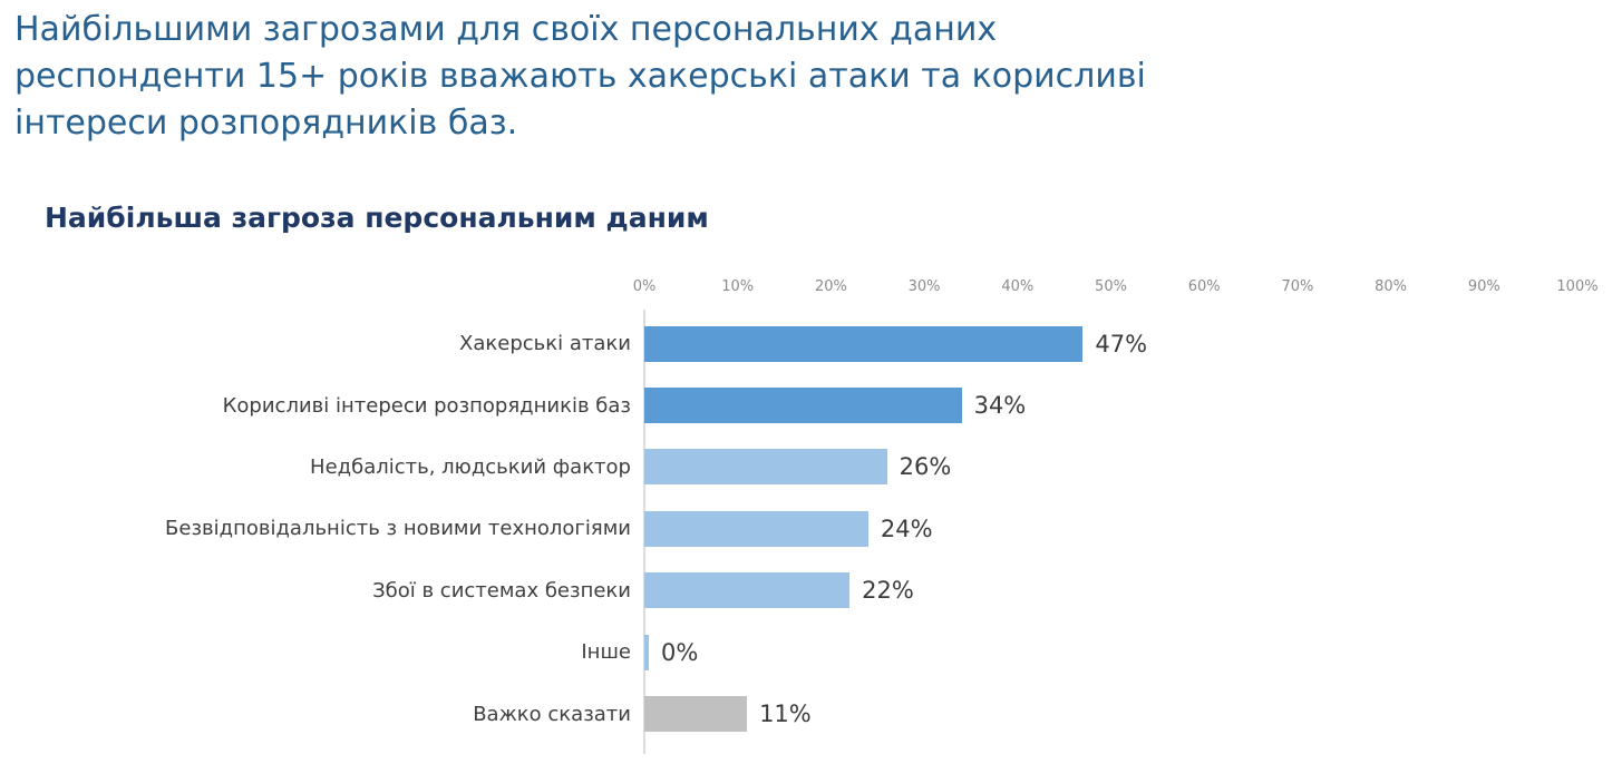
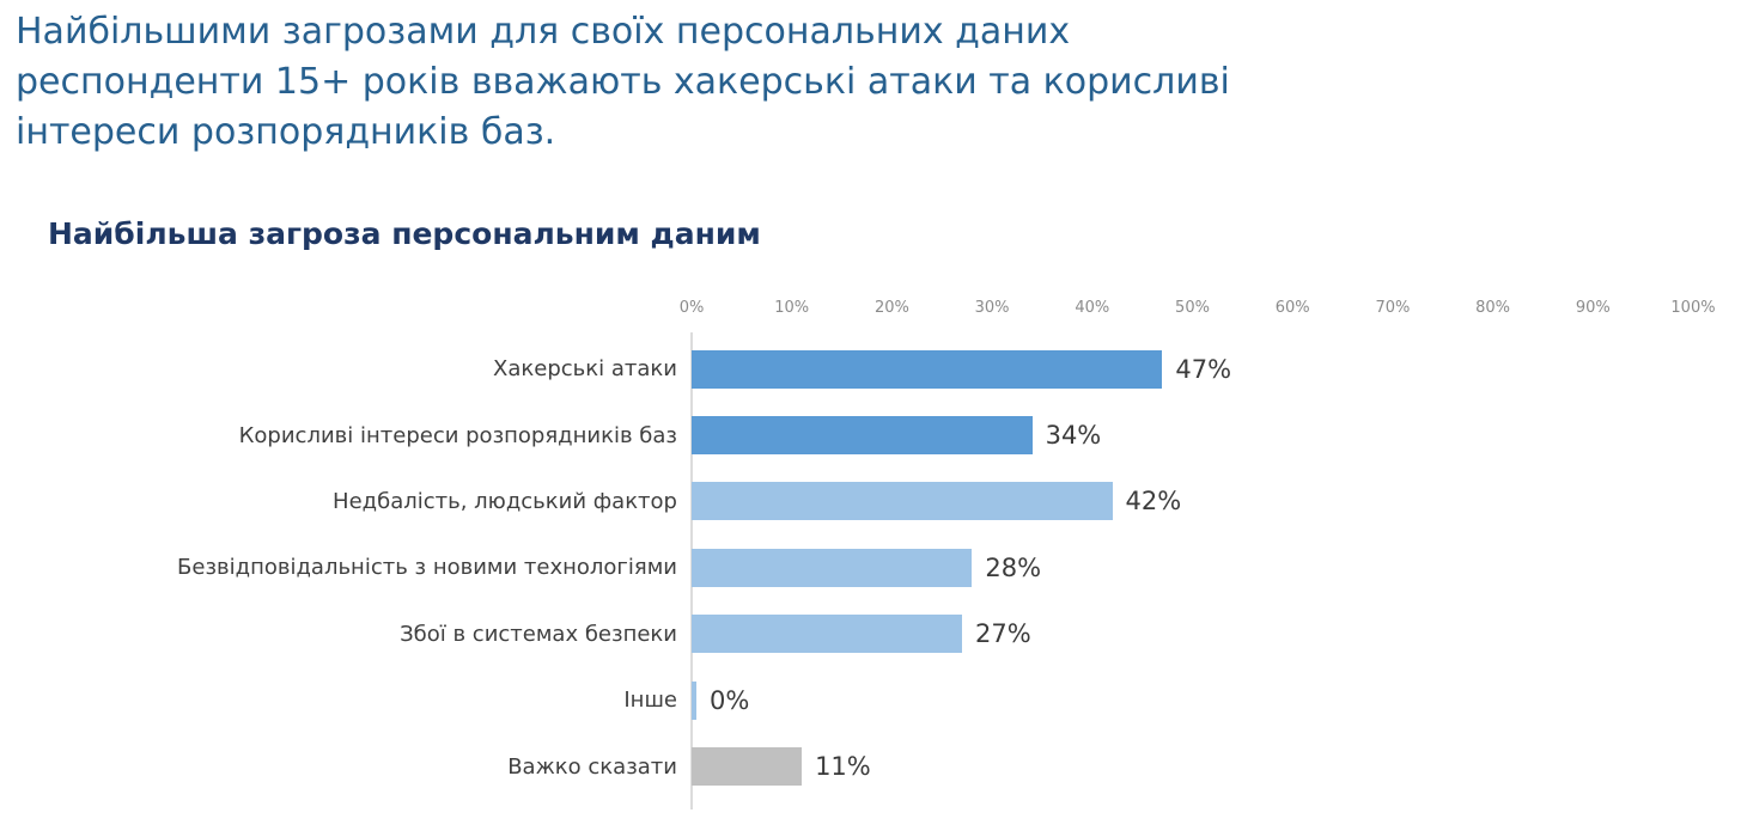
Недбалість, людський фактор: 26% -> 42%
Безвідповідальність з новими технологіями: 24% -> 28%
Збої в системах безпеки: 22% -> 27%
